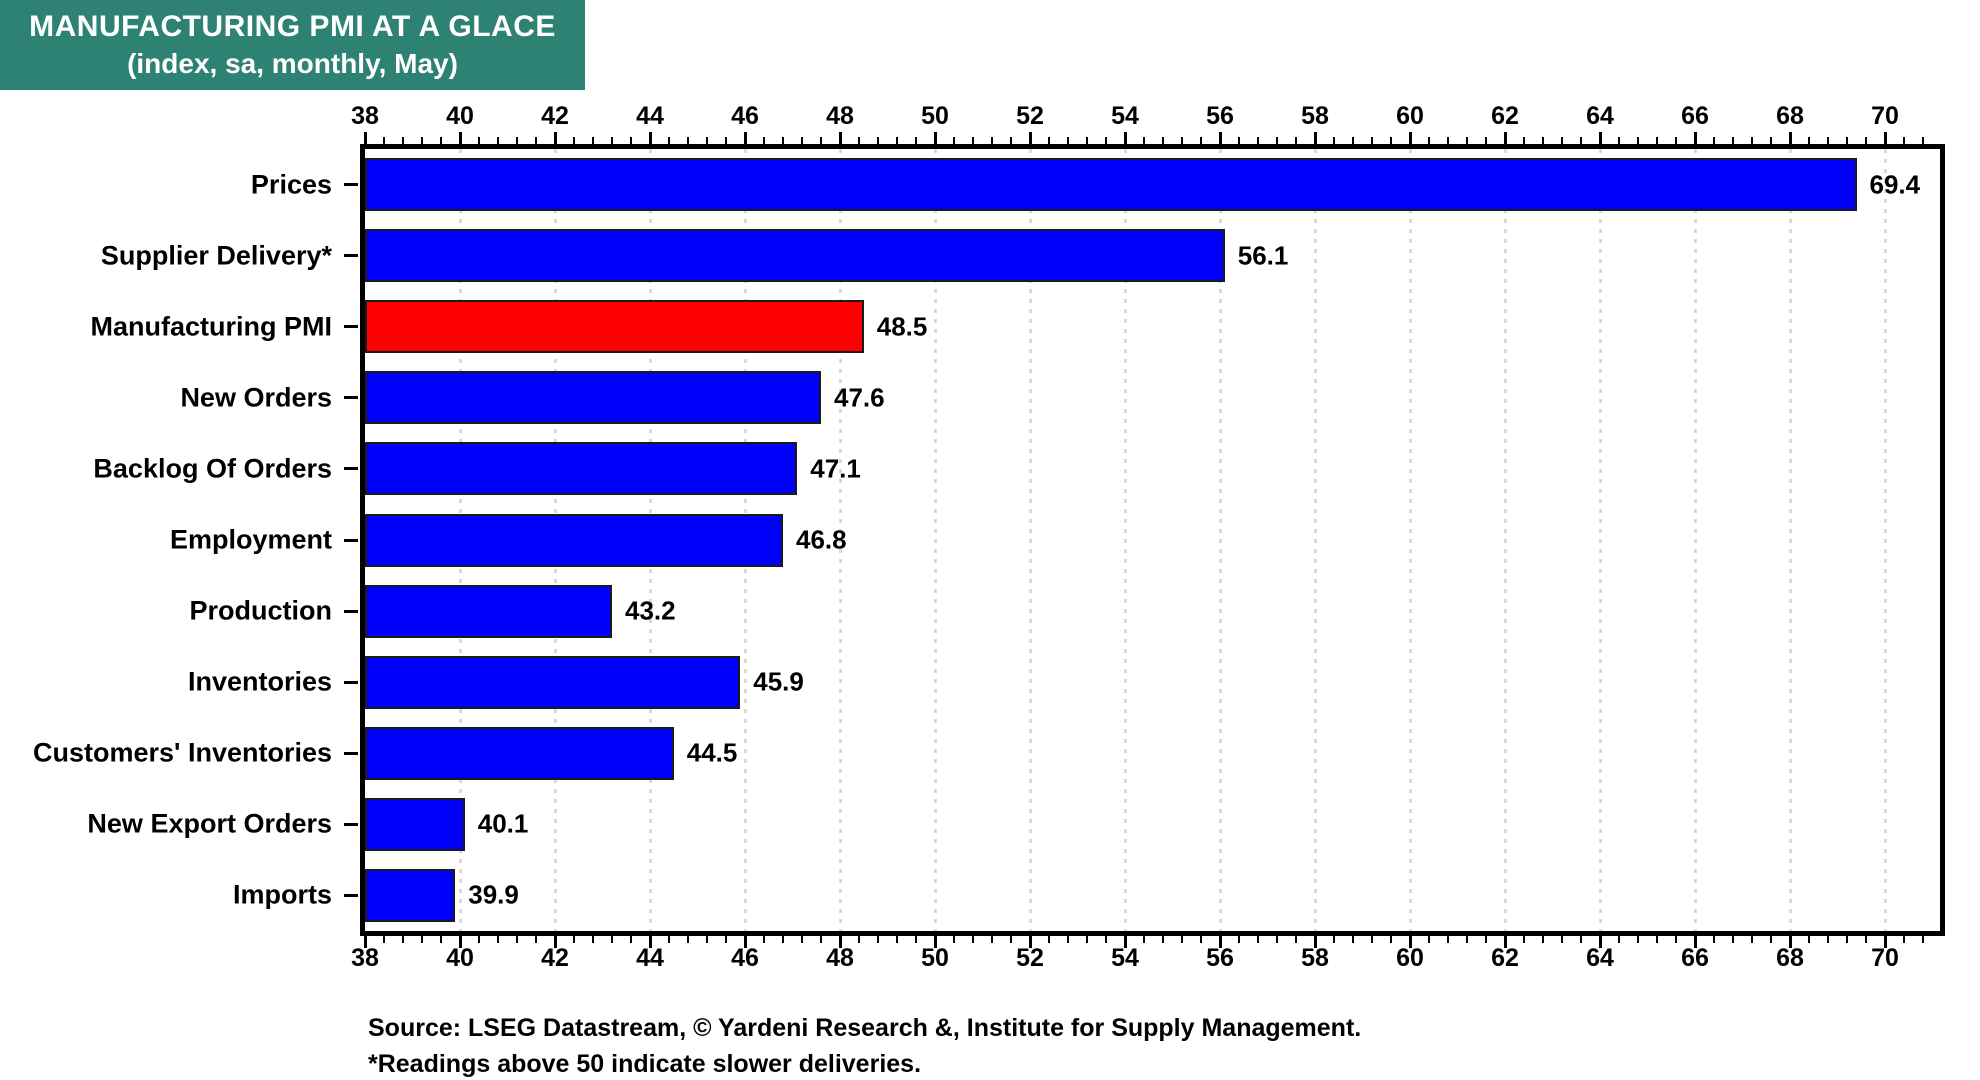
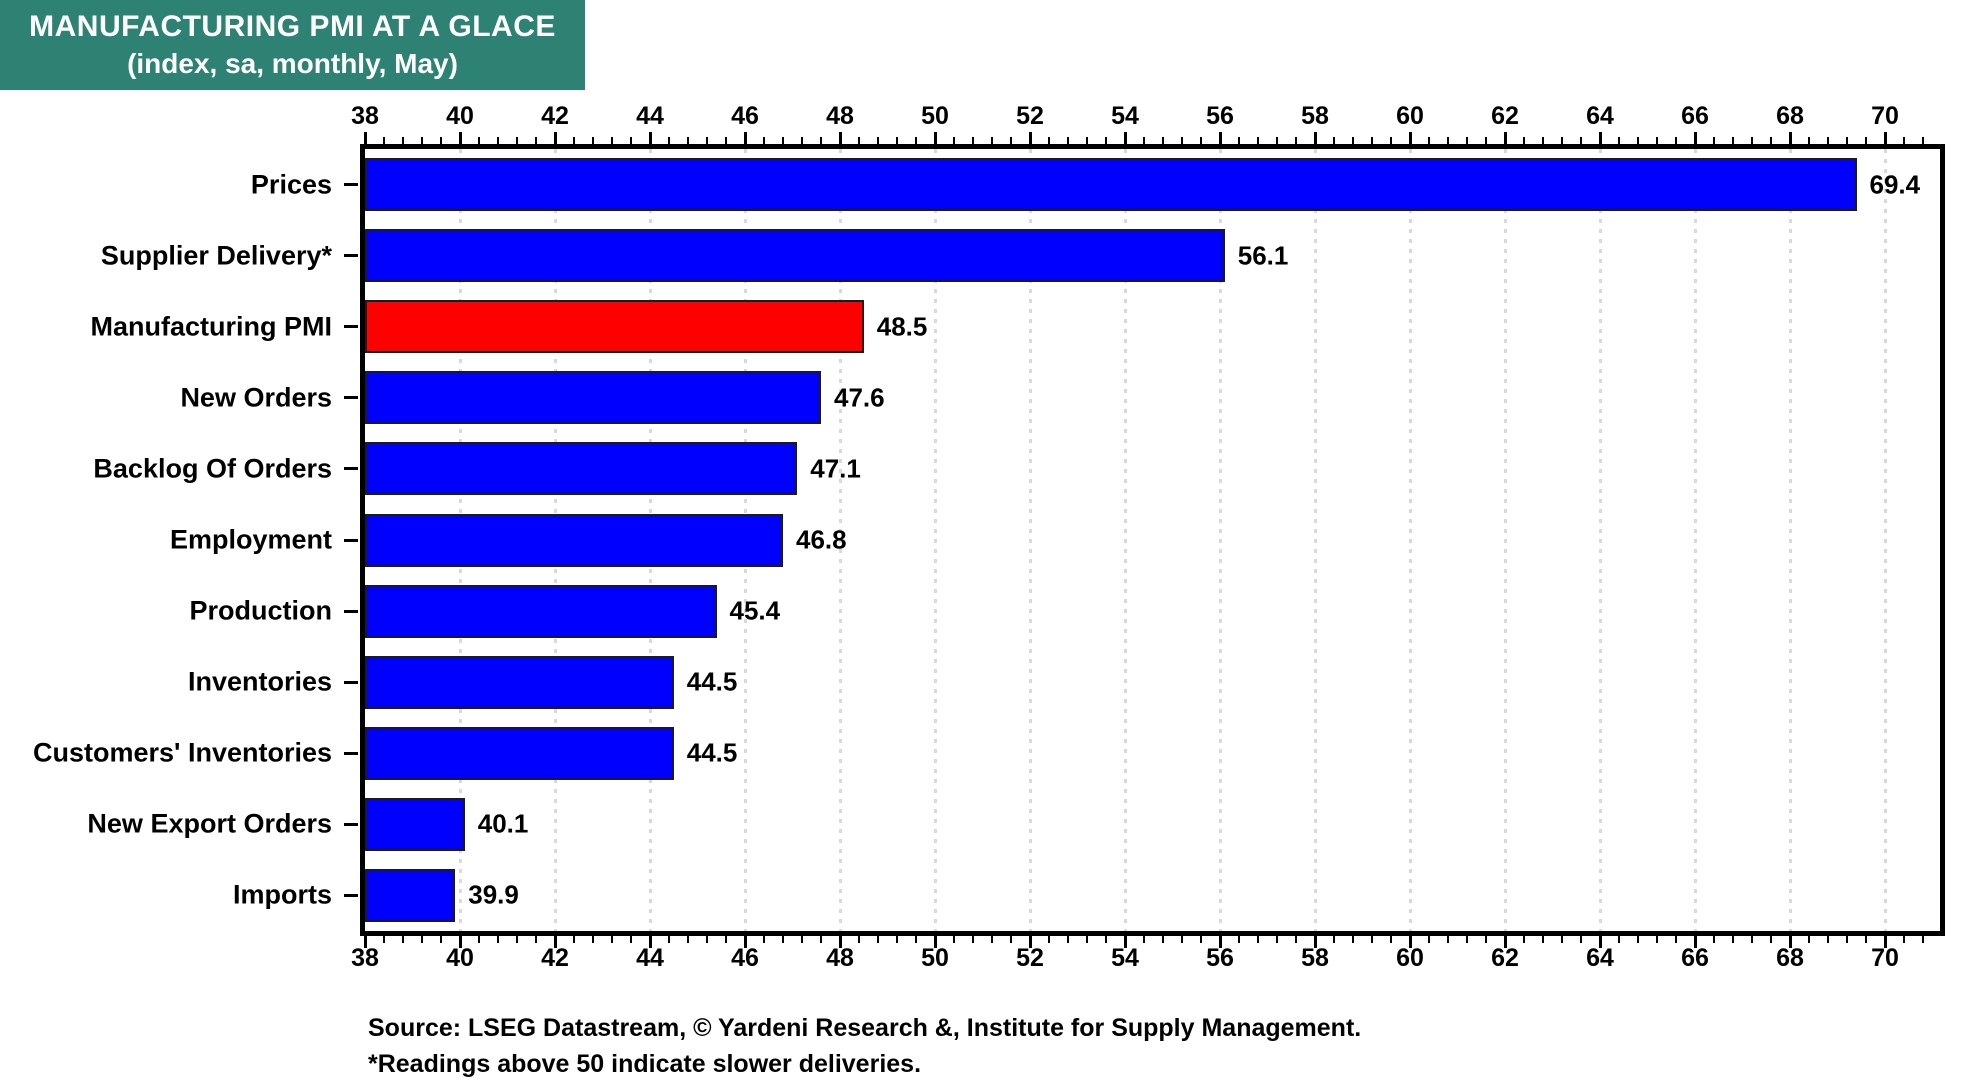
Production: 43.2 -> 45.4
Inventories: 45.9 -> 44.5
